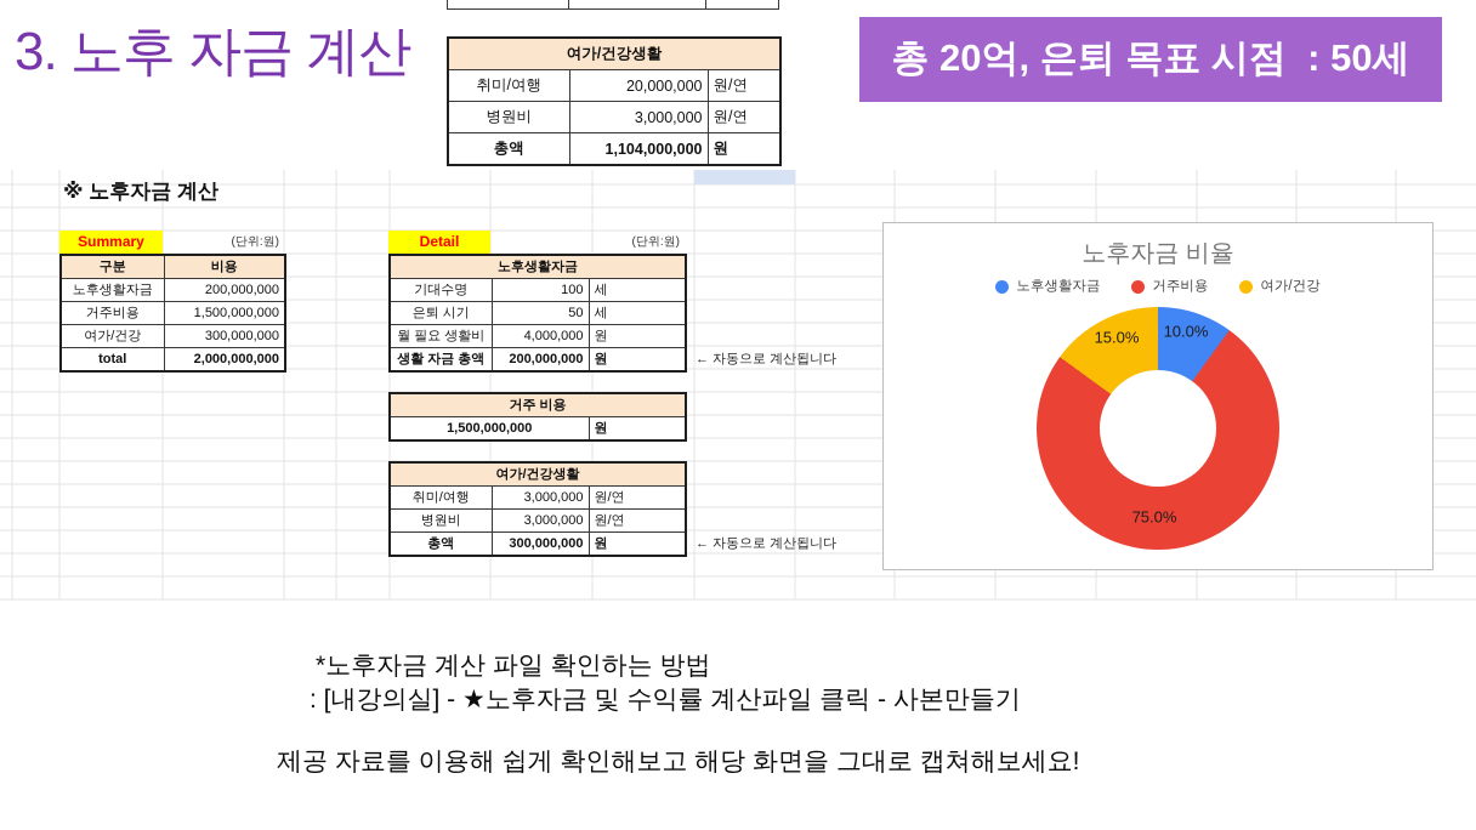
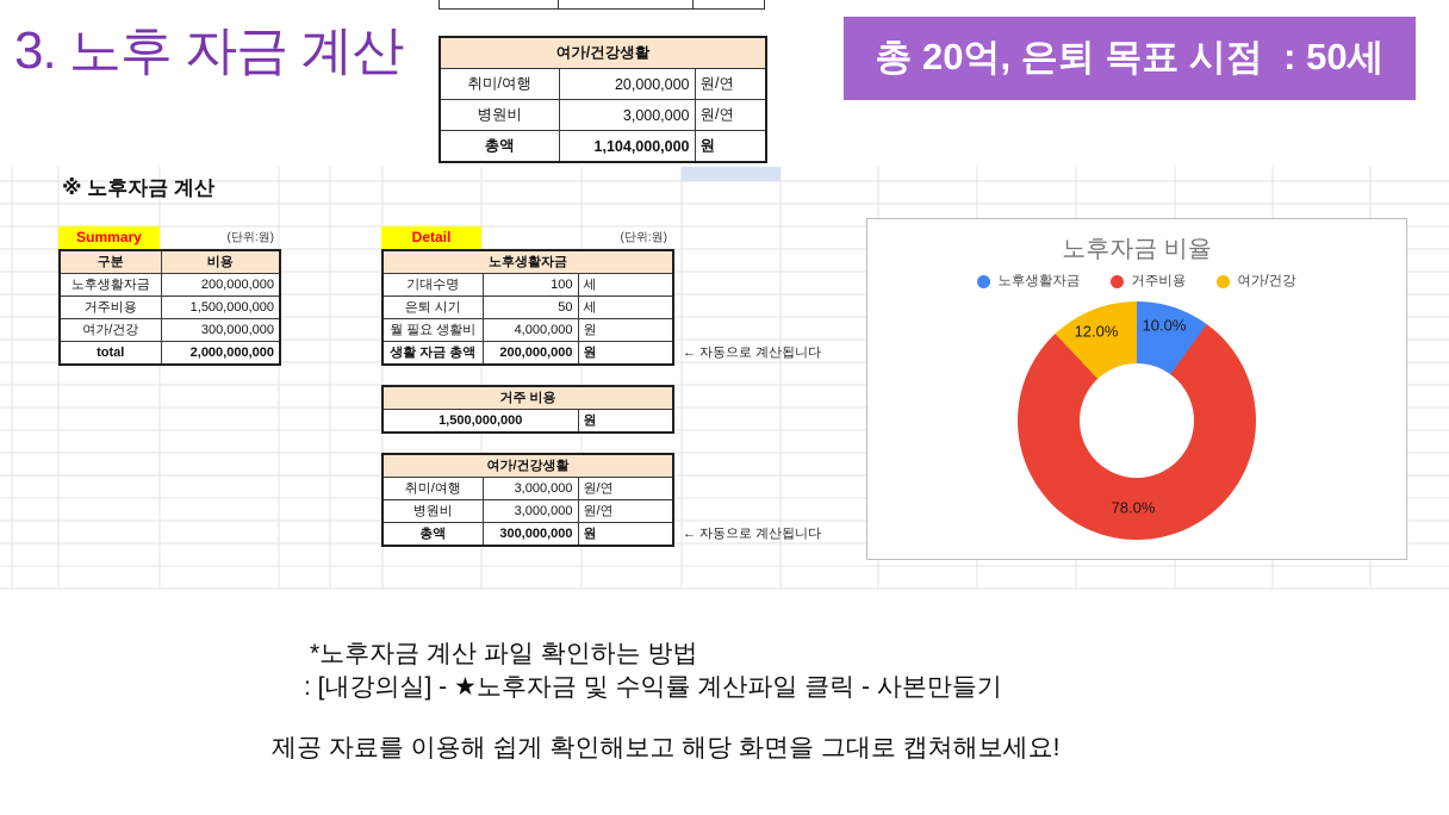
거주비용: 75.0% -> 78.0%
여가/건강: 15.0% -> 12.0%
